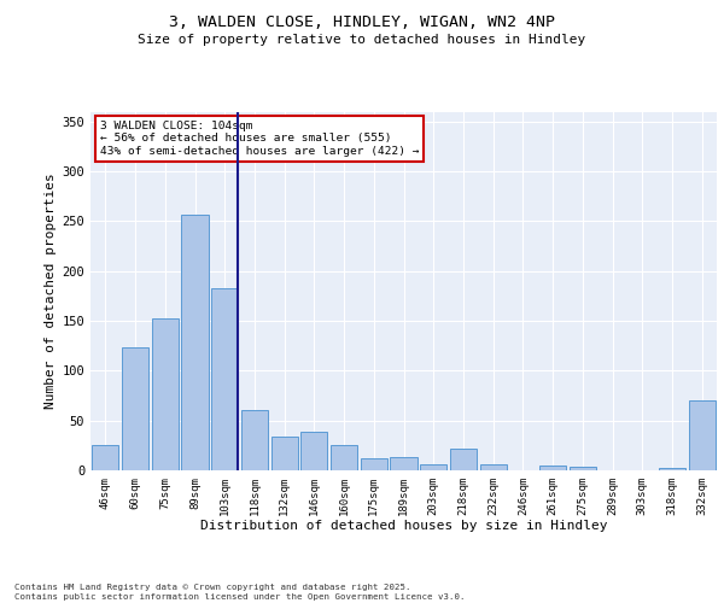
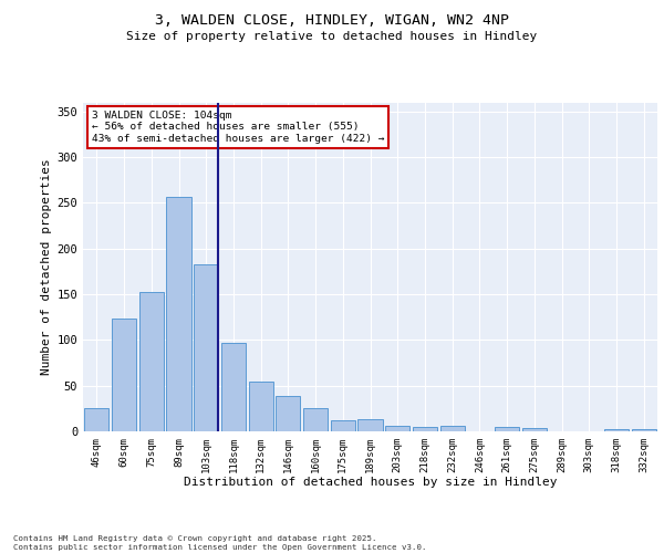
118sqm: 60 -> 97
132sqm: 34 -> 54
218sqm: 22 -> 5
332sqm: 70 -> 2
